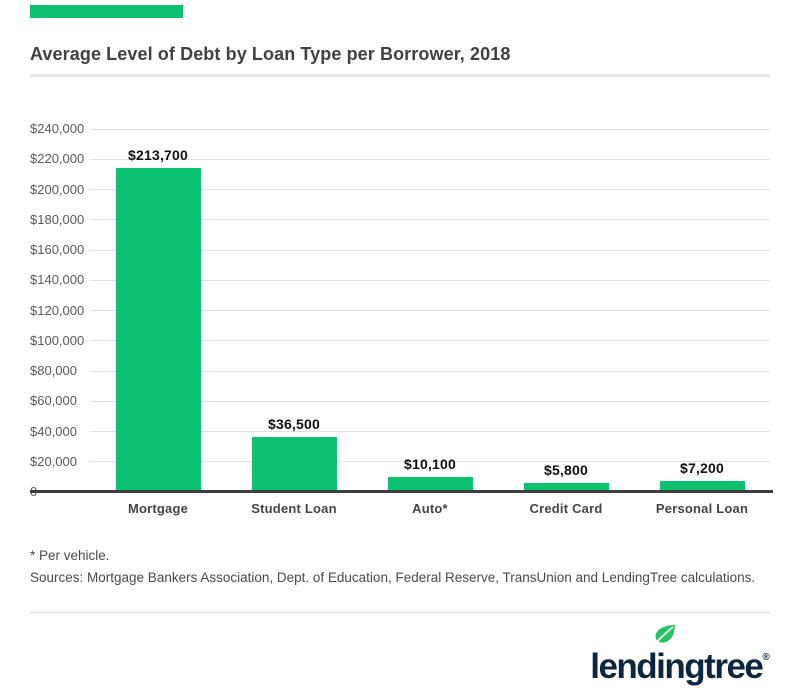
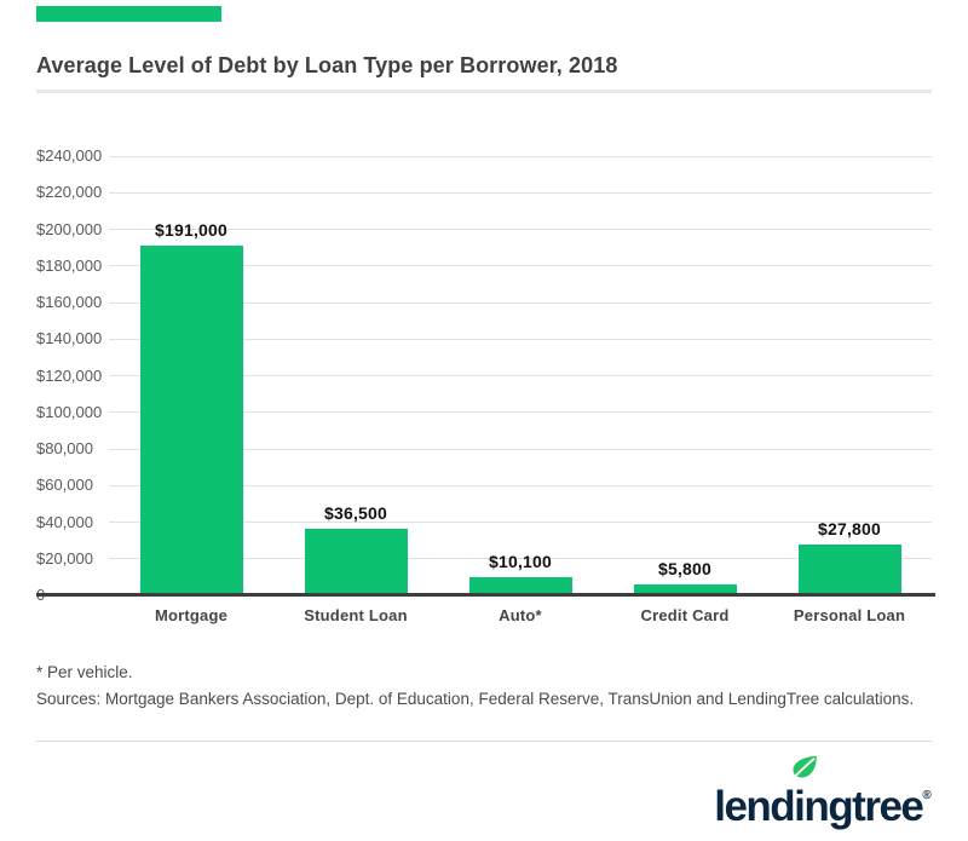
Mortgage: $213,700 -> $191,000
Personal Loan: $7,200 -> $27,800
